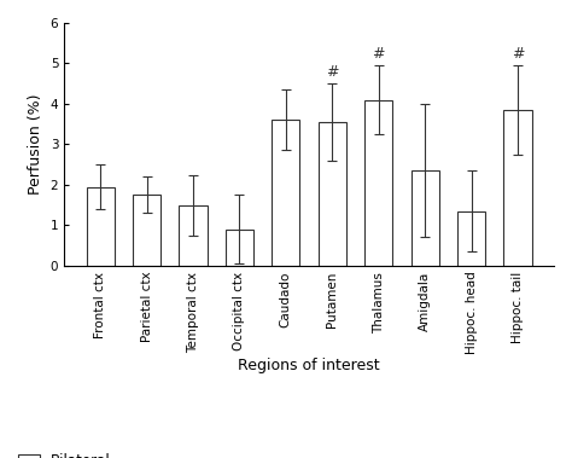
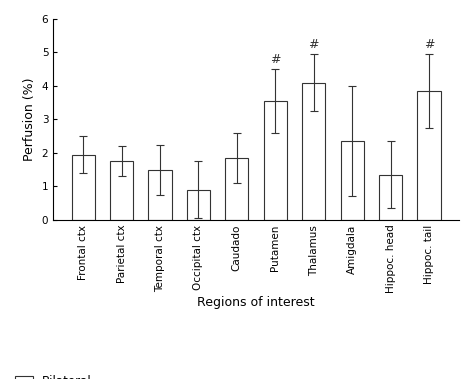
Caudado: 3.60 -> 1.85
